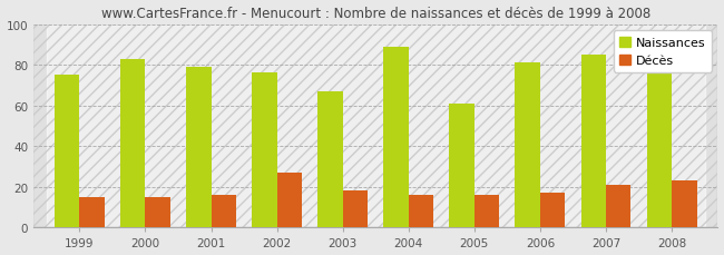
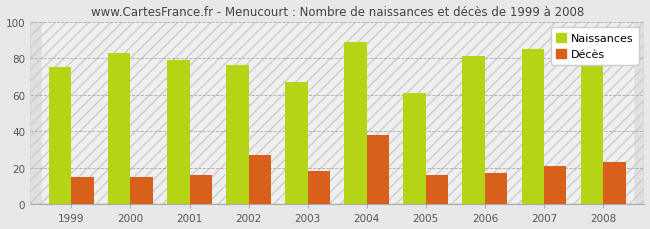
Décès/2004: 16 -> 38
